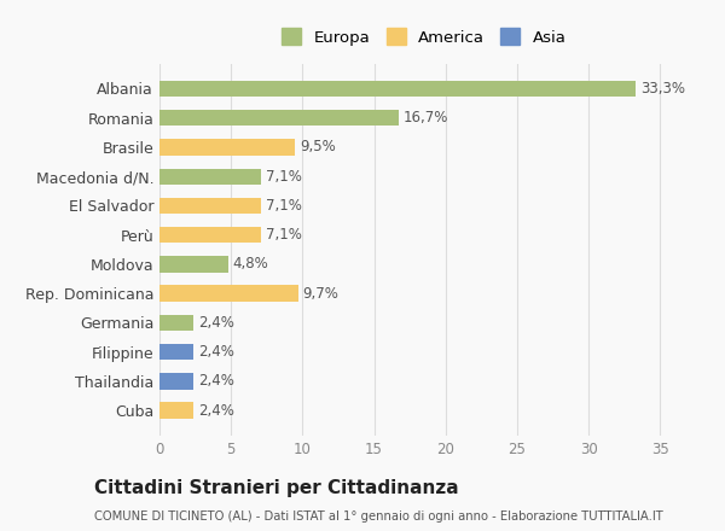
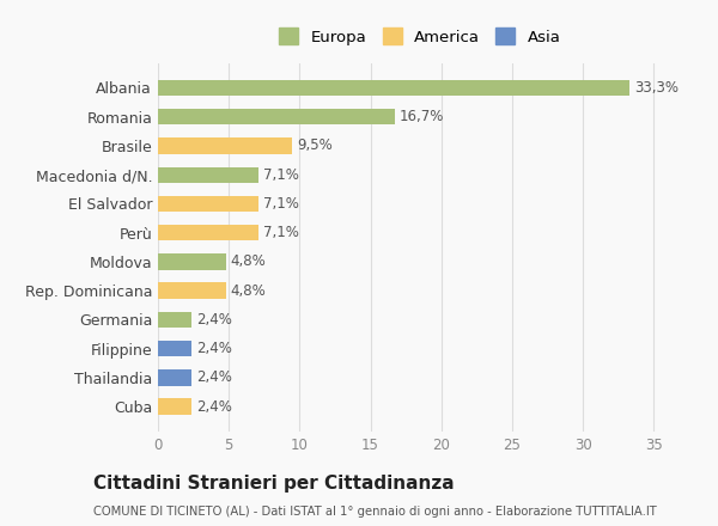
Rep. Dominicana: 9,7% -> 4,8%
